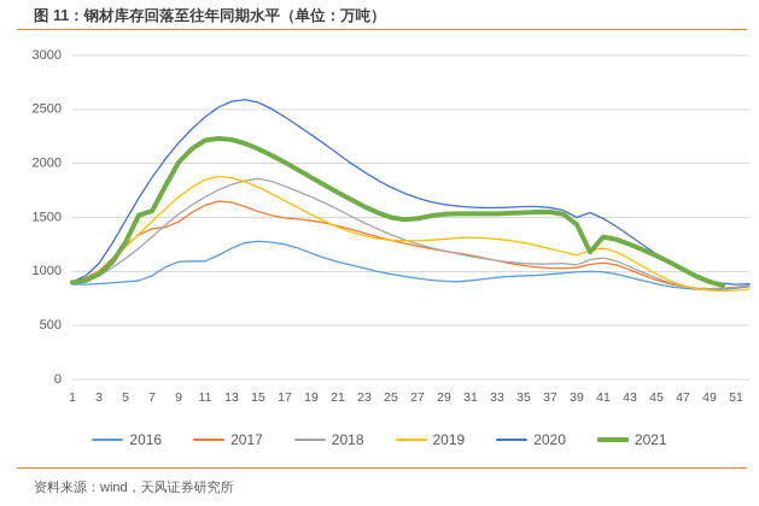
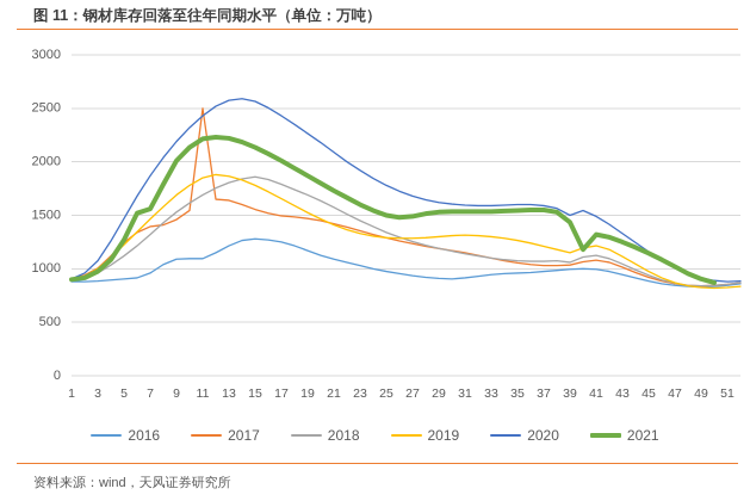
2017/11: 1600 -> 2500
